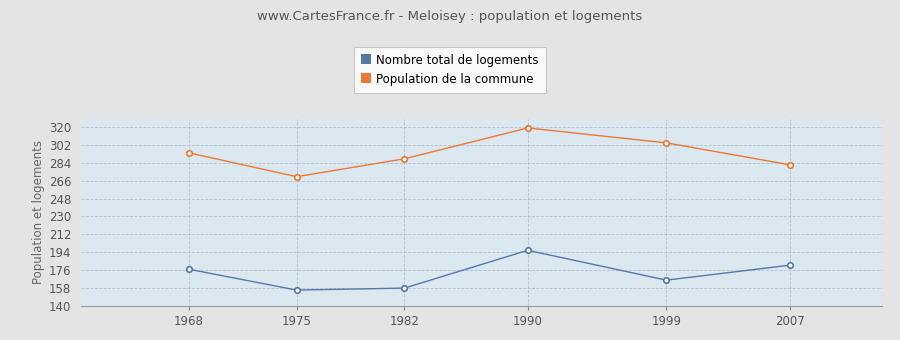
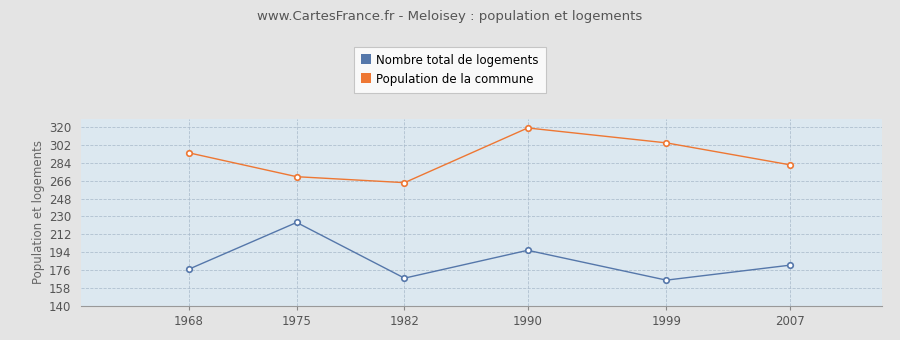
Nombre total de logements/1975: 156 -> 224
Nombre total de logements/1982: 158 -> 168
Population de la commune/1982: 288 -> 264
